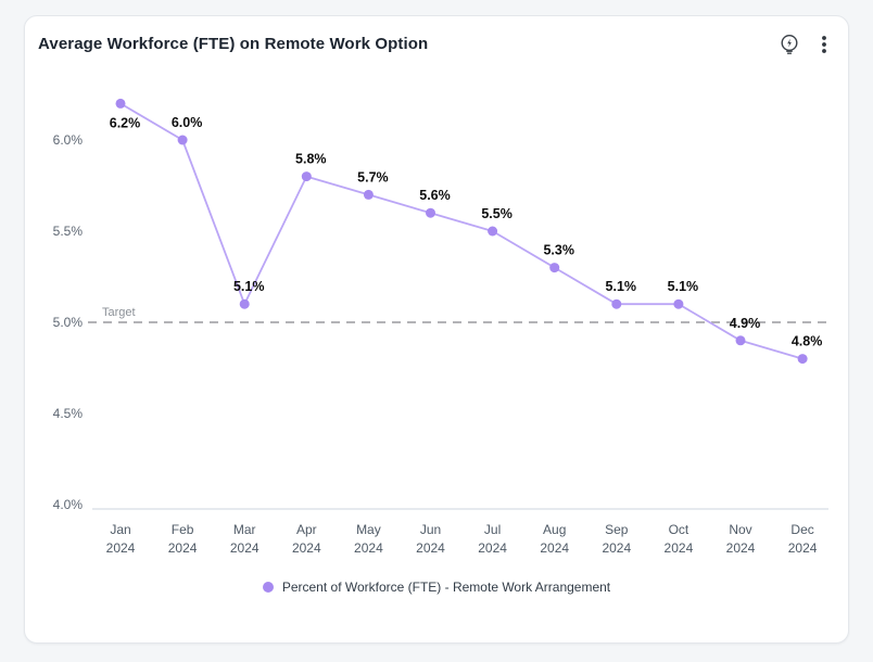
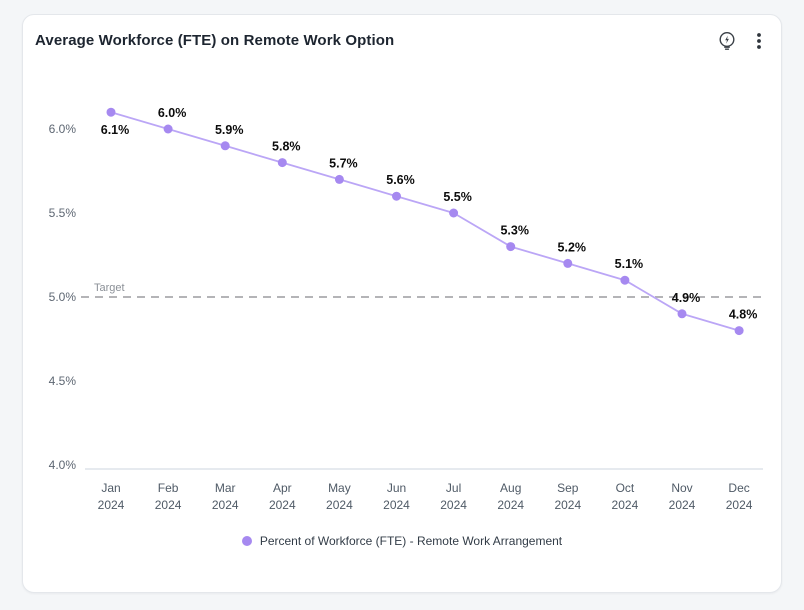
Jan: 6.2% -> 6.1%
Mar: 5.1% -> 5.9%
Sep: 5.1% -> 5.2%
